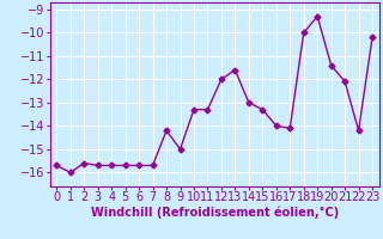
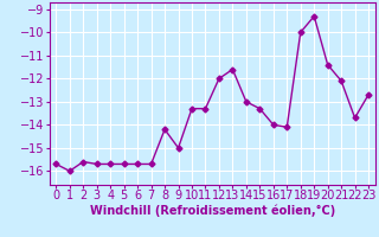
22: -14.2 -> -13.7
23: -10.2 -> -12.7
